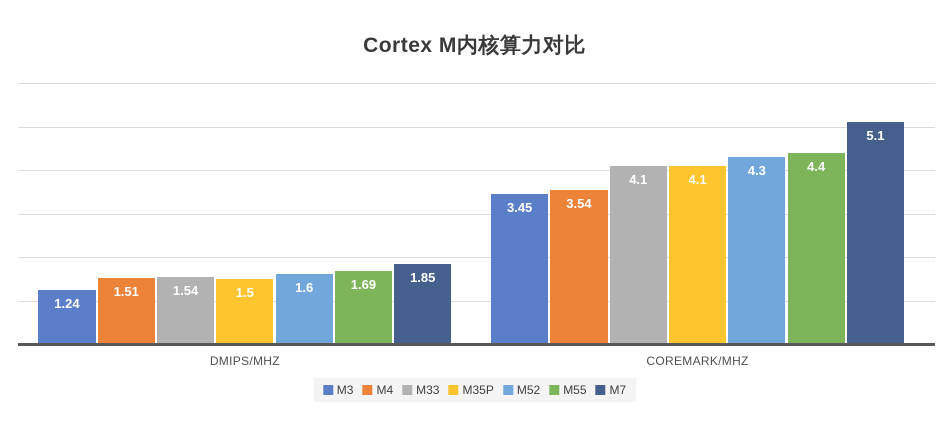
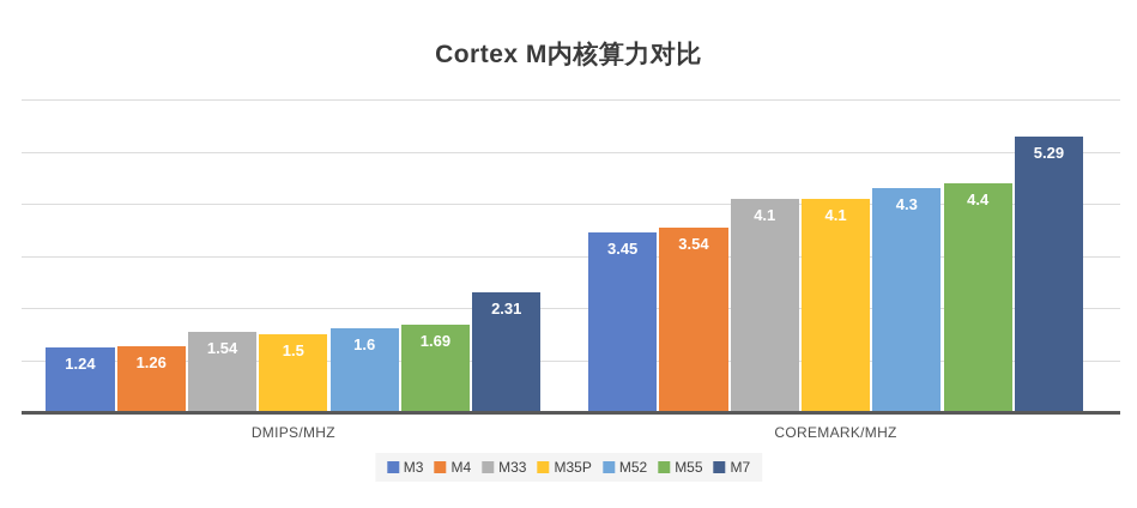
M4/DMIPS/MHZ: 1.51 -> 1.26
M7/DMIPS/MHZ: 1.85 -> 2.31
M7/COREMARK/MHZ: 5.1 -> 5.29
